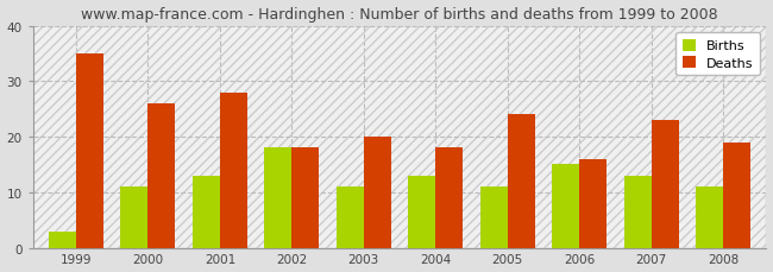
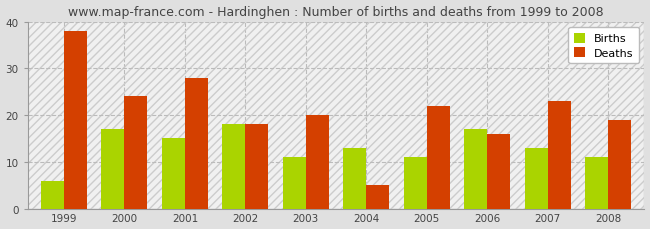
Births/1999: 3 -> 6
Deaths/1999: 35 -> 38
Births/2000: 11 -> 17
Deaths/2000: 26 -> 24
Births/2001: 13 -> 15
Deaths/2004: 18 -> 5
Deaths/2005: 24 -> 22
Births/2006: 15 -> 17
